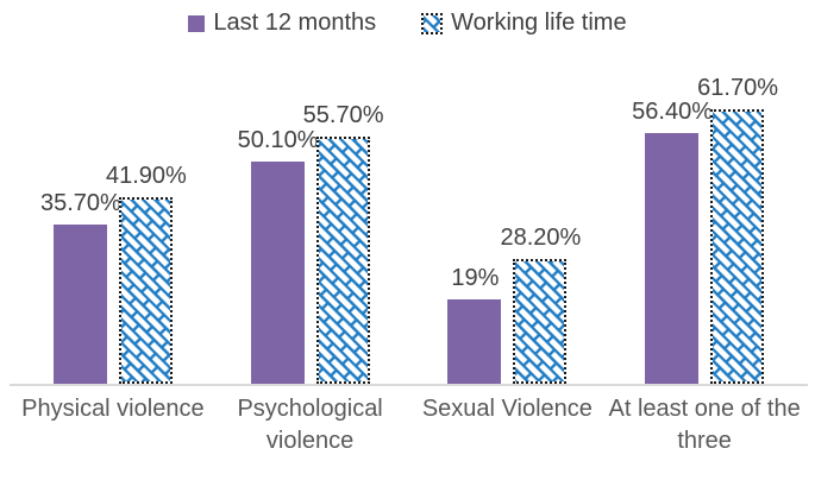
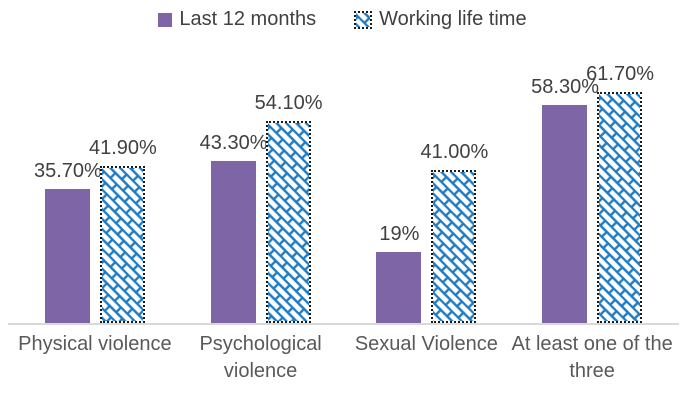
Last 12 months/Psychological violence: 50.10% -> 43.30%
Working life time/Psychological violence: 55.70% -> 54.10%
Working life time/Sexual Violence: 28.20% -> 41.00%
Last 12 months/At least one of the three: 56.40% -> 58.30%
